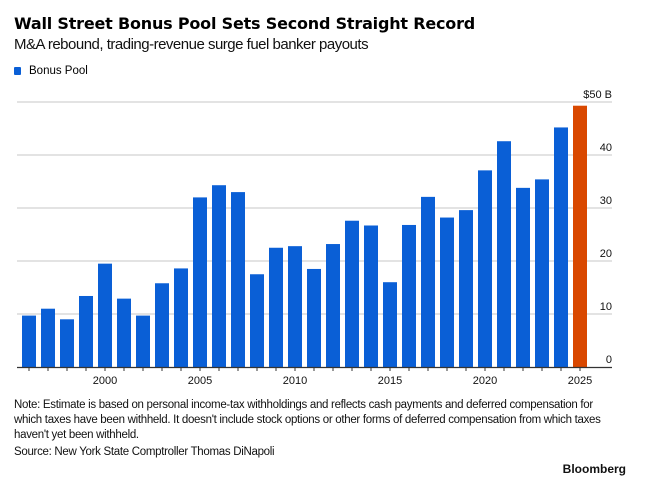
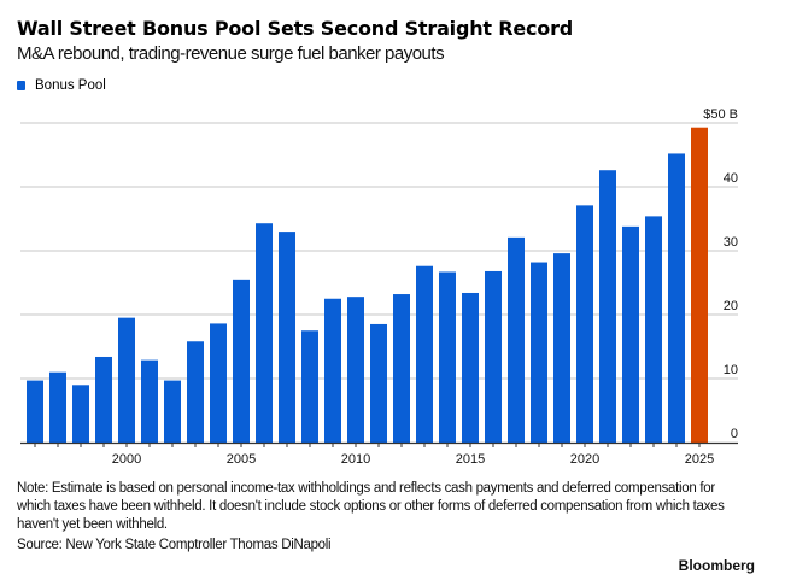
2005: $32B -> $26B
2015: $16B -> $23B
